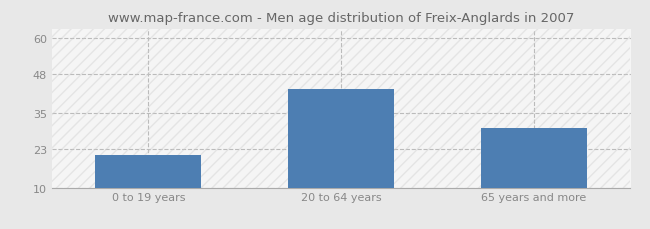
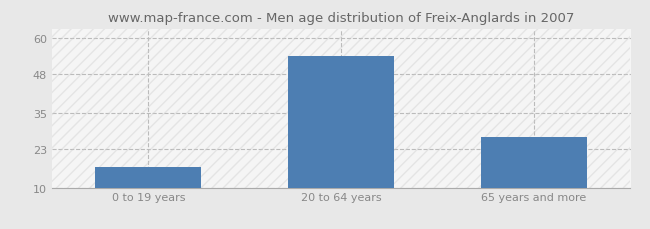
0 to 19 years: 21 -> 17
20 to 64 years: 43 -> 54
65 years and more: 30 -> 27
